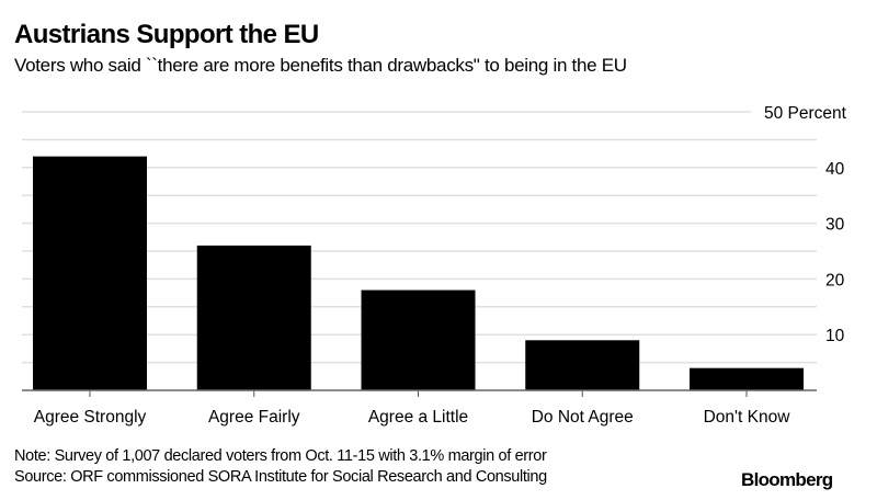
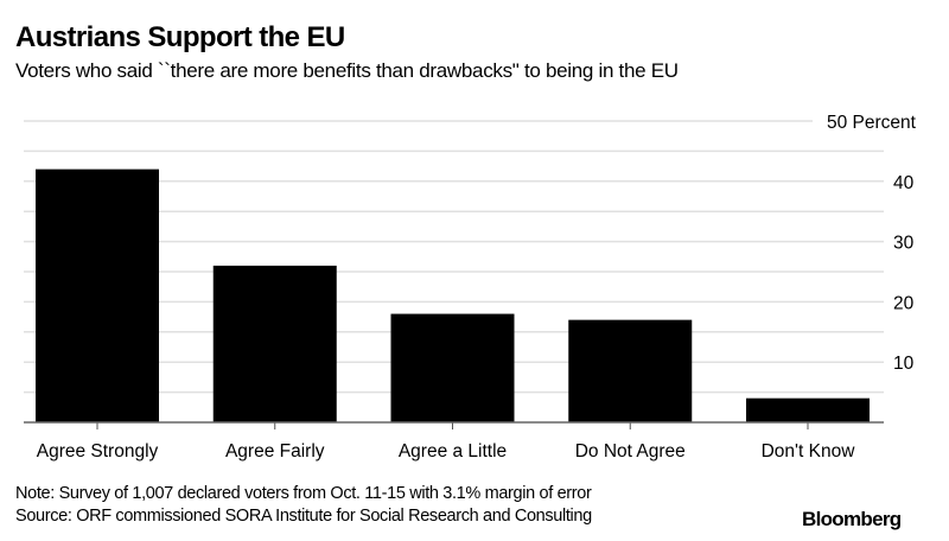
Do Not Agree: 9 -> 17
